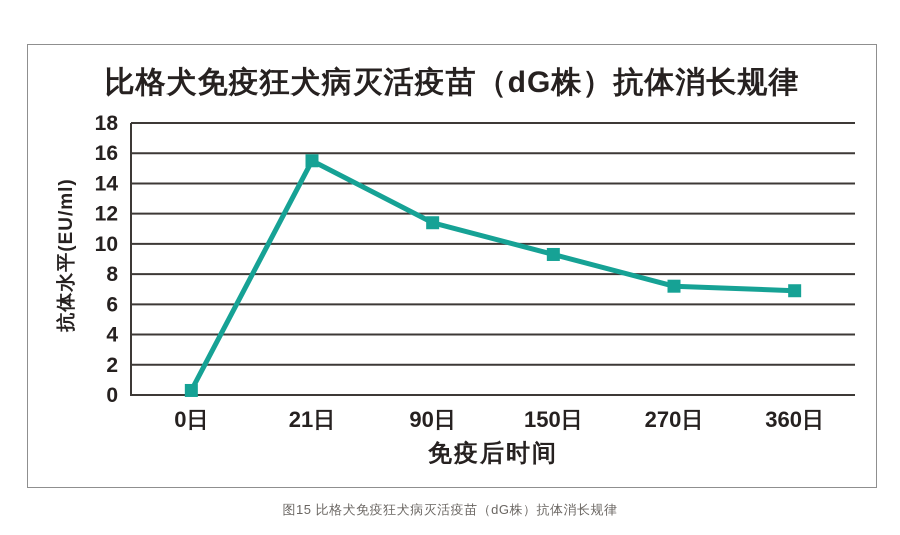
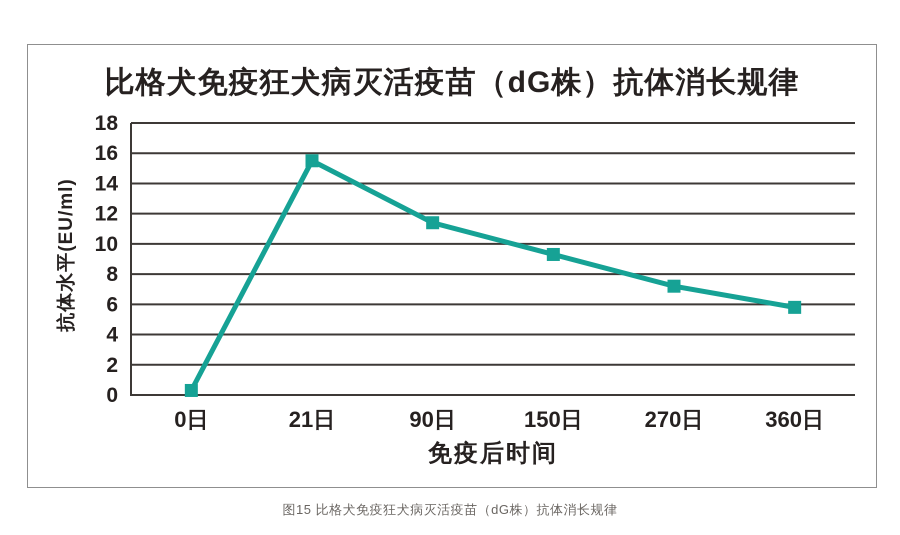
360日: 6.9 -> 5.8
